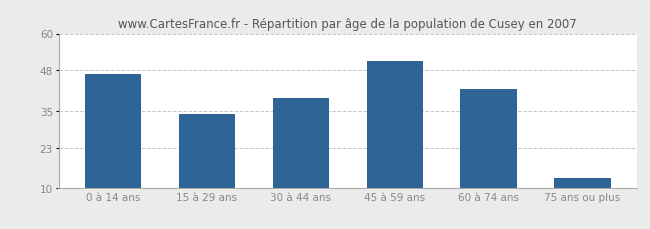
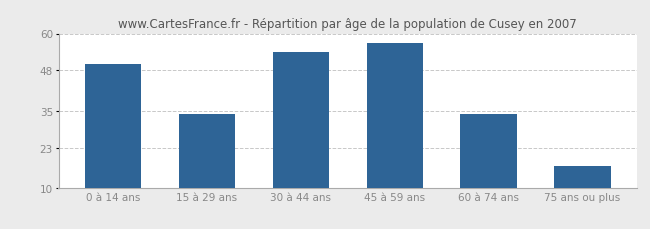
0 à 14 ans: 47 -> 50
30 à 44 ans: 39 -> 54
45 à 59 ans: 51 -> 57
60 à 74 ans: 42 -> 34
75 ans ou plus: 13 -> 17
